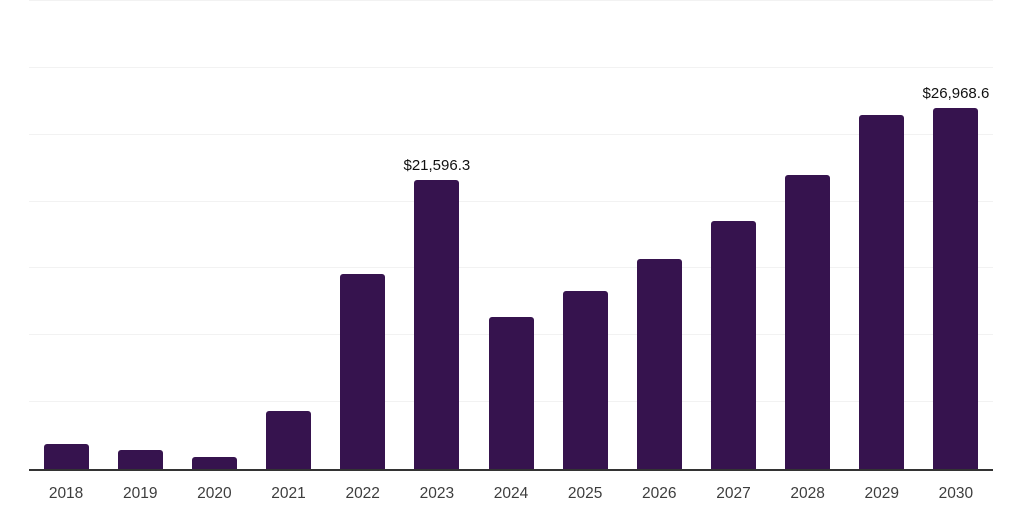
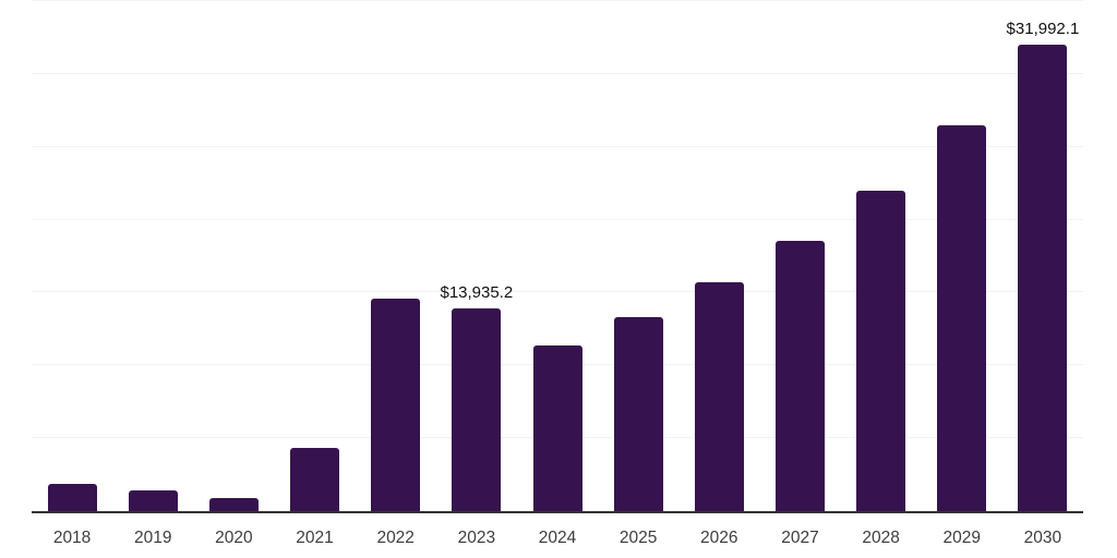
2023: $21,596.3 -> $13,935.2
2030: $26,968.6 -> $31,992.1
